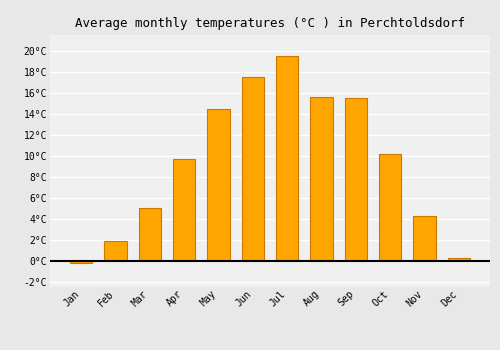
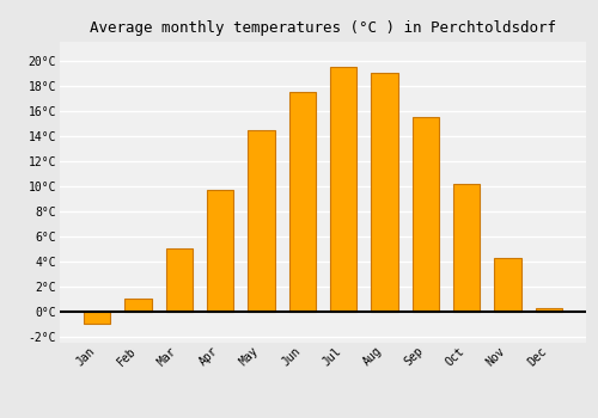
Jan: -0.2°C -> -1.0°C
Feb: 1.9°C -> 1.0°C
Aug: 15.6°C -> 19.0°C
